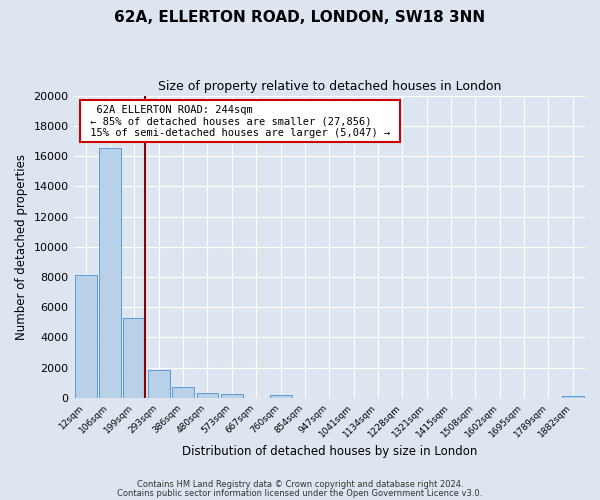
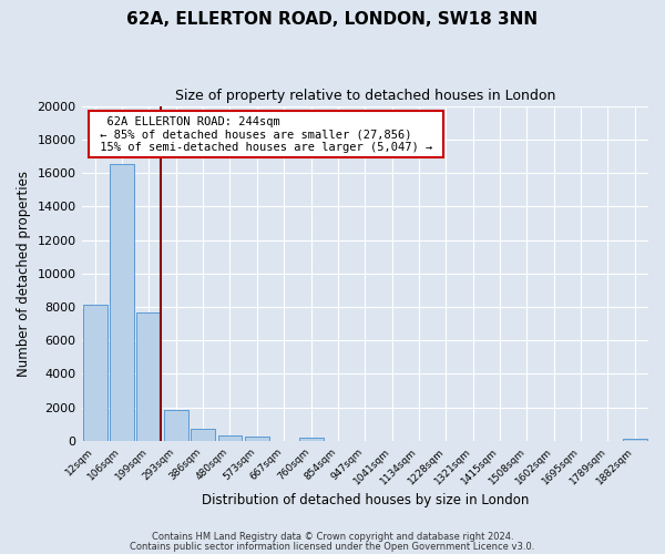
199sqm: 5300 -> 7700
